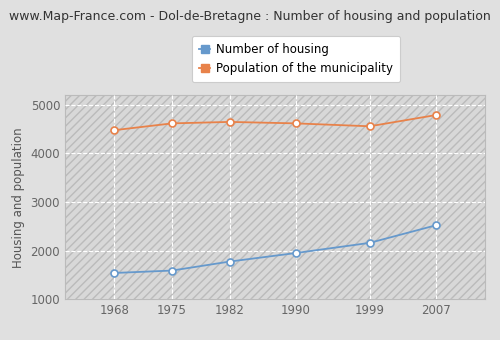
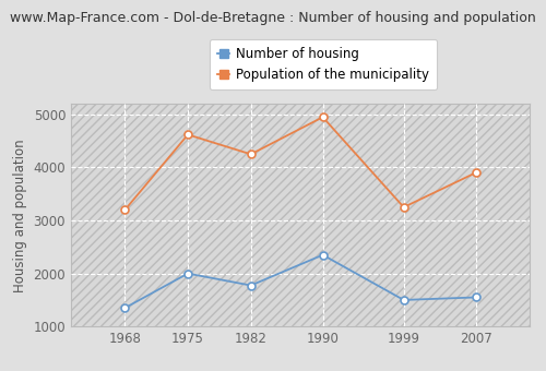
Number of housing/1968: 1540 -> 1350
Population of the municipality/1968: 4480 -> 3200
Number of housing/1975: 1590 -> 2000
Population of the municipality/1982: 4650 -> 4250
Number of housing/1990: 1950 -> 2350
Population of the municipality/1990: 4620 -> 4950
Number of housing/1999: 2160 -> 1500
Population of the municipality/1999: 4560 -> 3250
Number of housing/2007: 2520 -> 1550
Population of the municipality/2007: 4790 -> 3900
